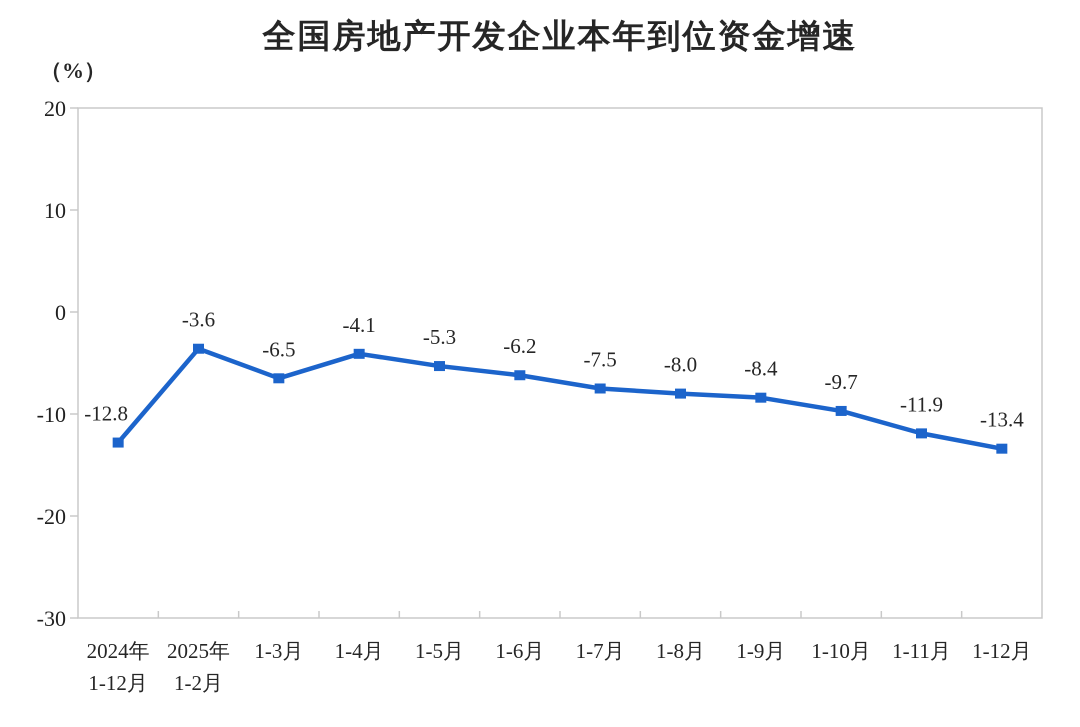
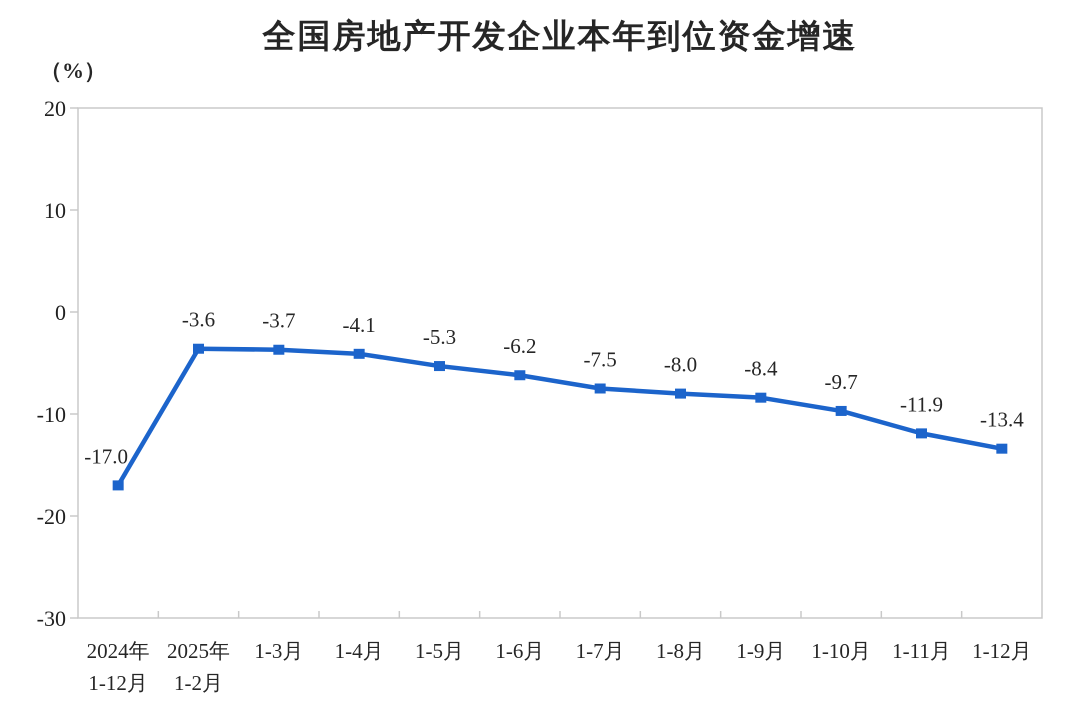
2024年 1-12月: -12.8 -> -17.0
1-3月: -6.5 -> -3.7
